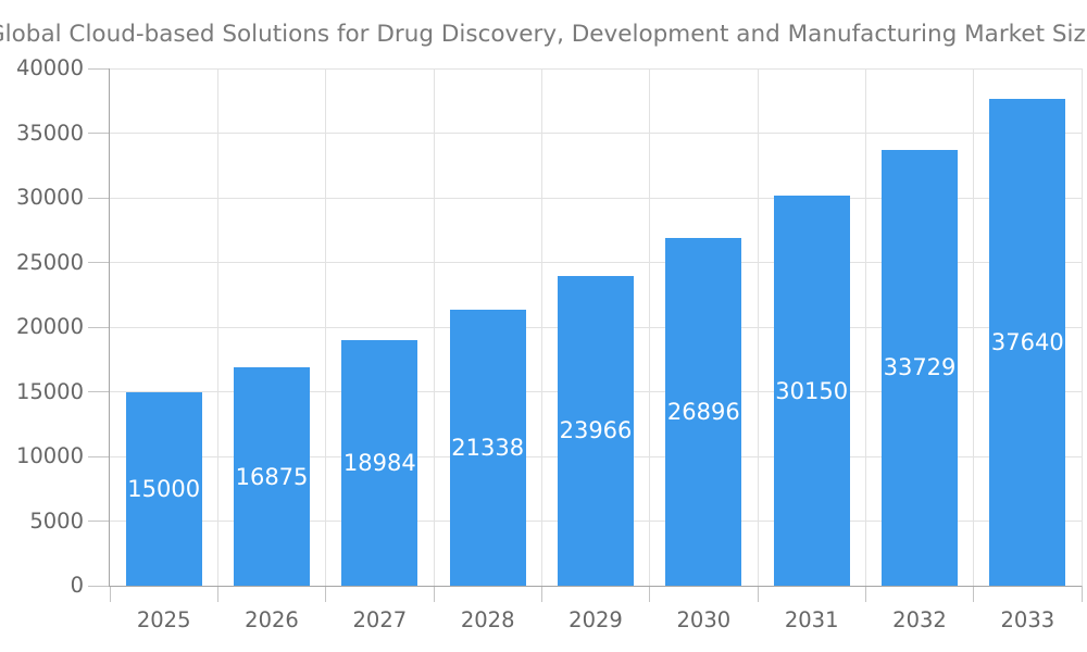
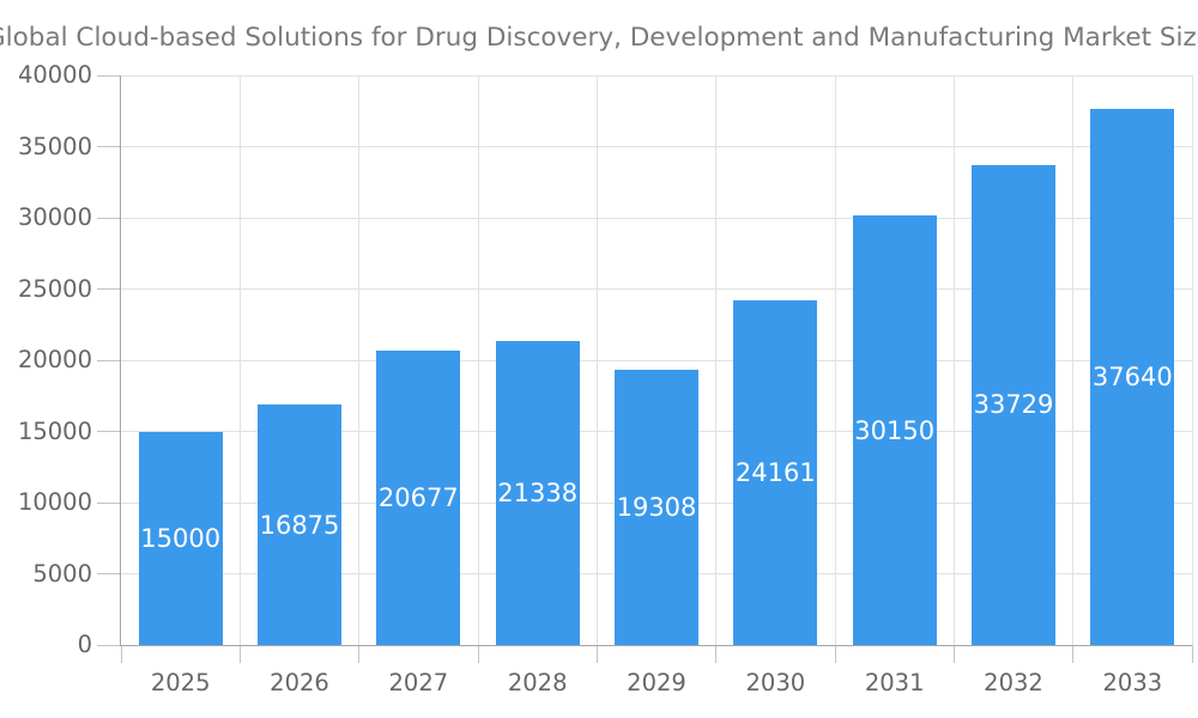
2027: 18984 -> 20677
2029: 23966 -> 19308
2030: 26896 -> 24161
